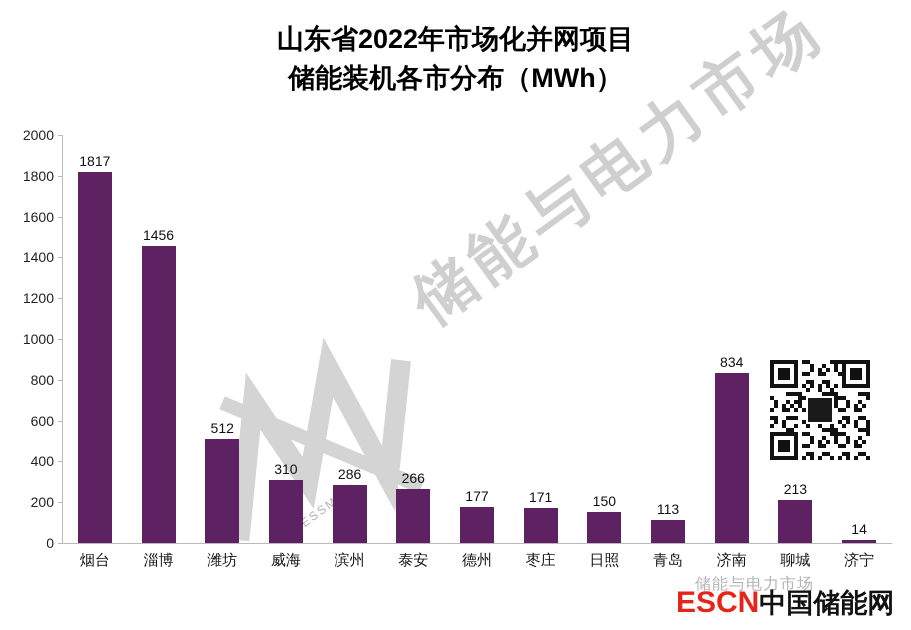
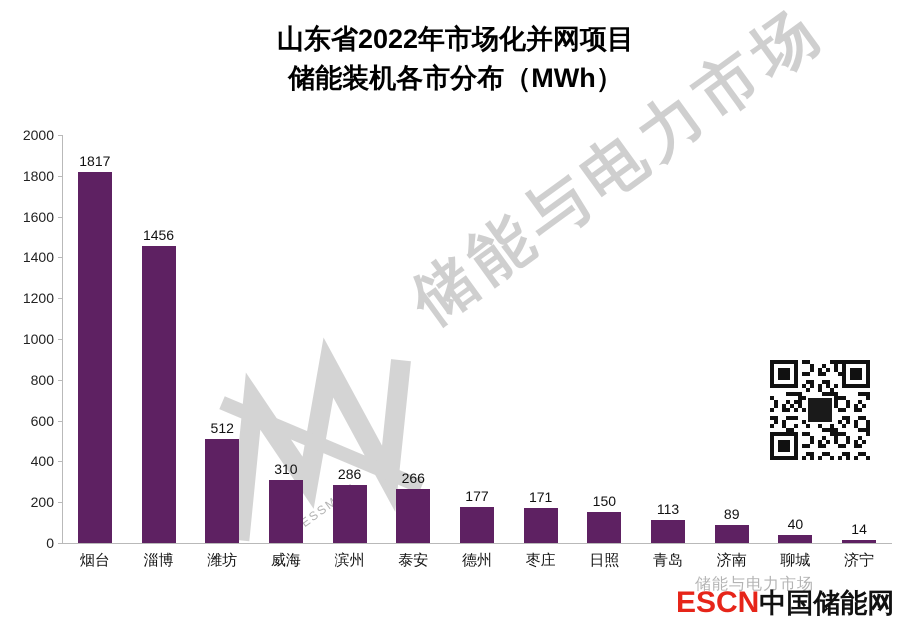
济南: 834 -> 89
聊城: 213 -> 40
